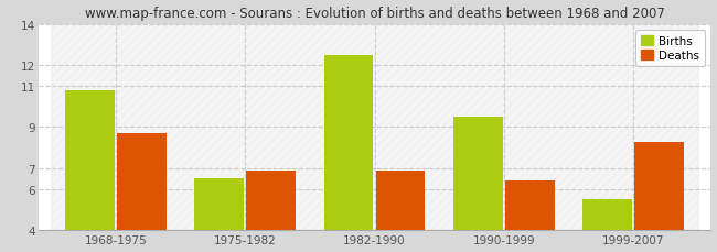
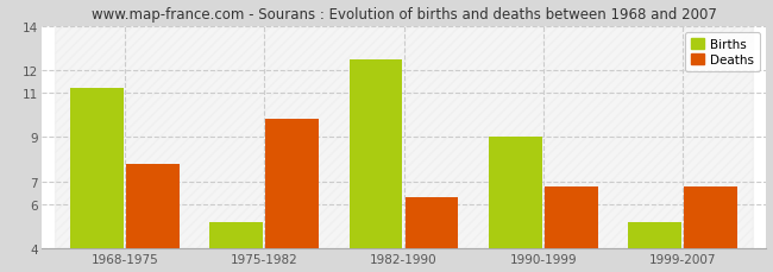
Births/1968-1975: 10.8 -> 11.2
Deaths/1968-1975: 8.7 -> 7.8
Births/1975-1982: 6.5 -> 5.2
Deaths/1975-1982: 6.9 -> 9.8
Deaths/1982-1990: 6.9 -> 6.3
Births/1990-1999: 9.5 -> 9.0
Deaths/1990-1999: 6.4 -> 6.8
Births/1999-2007: 5.5 -> 5.2
Deaths/1999-2007: 8.3 -> 6.8
